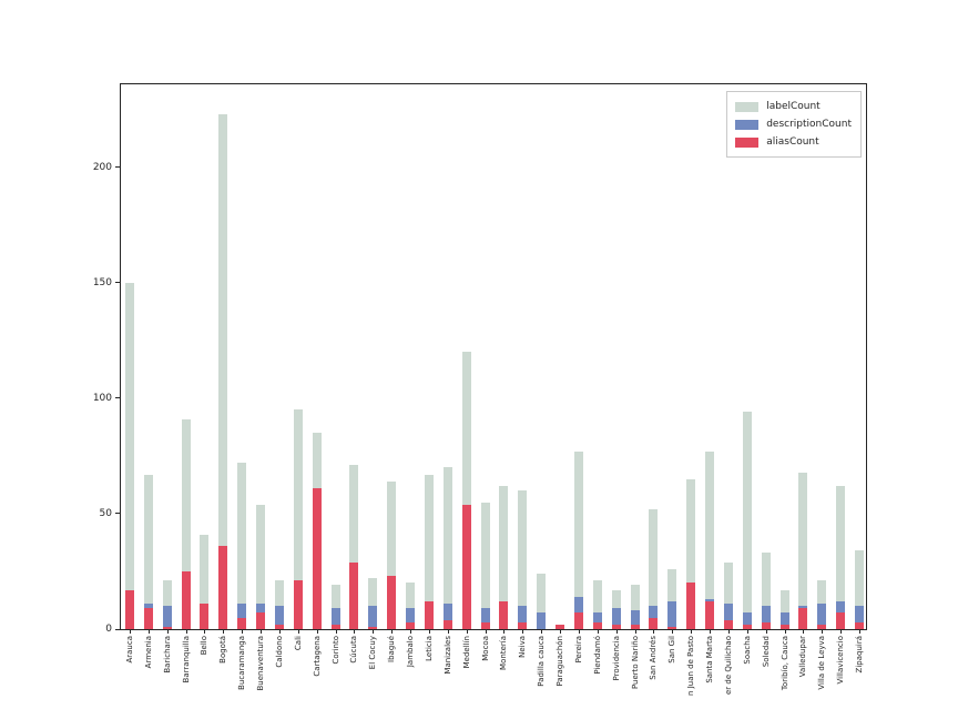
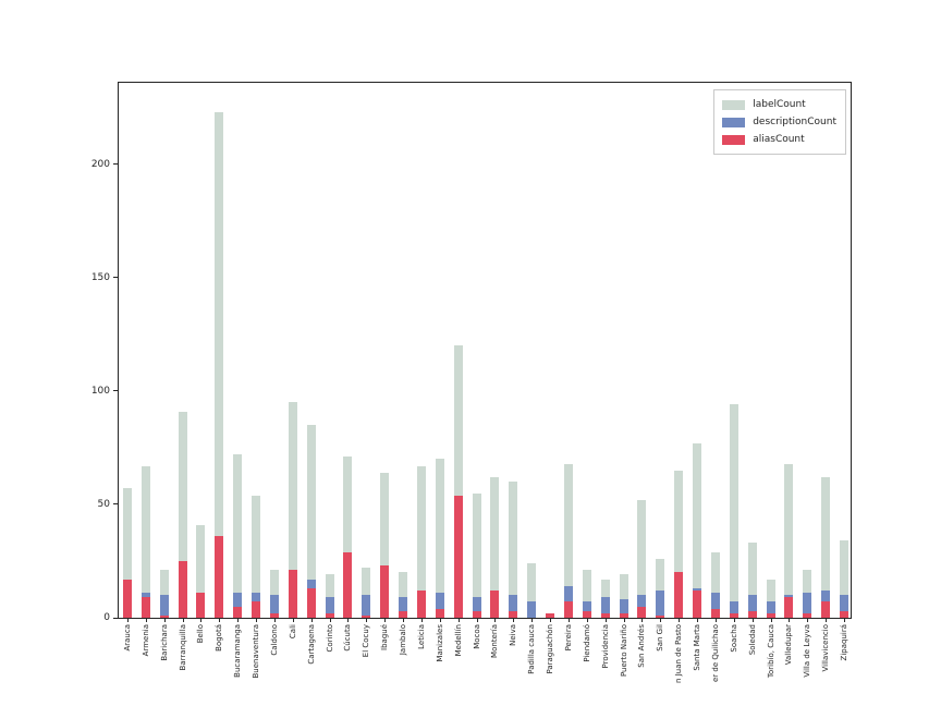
labelCount/Arauca: 150 -> 57
aliasCount/Cartagena: 61 -> 13
labelCount/Pereira: 77 -> 68
